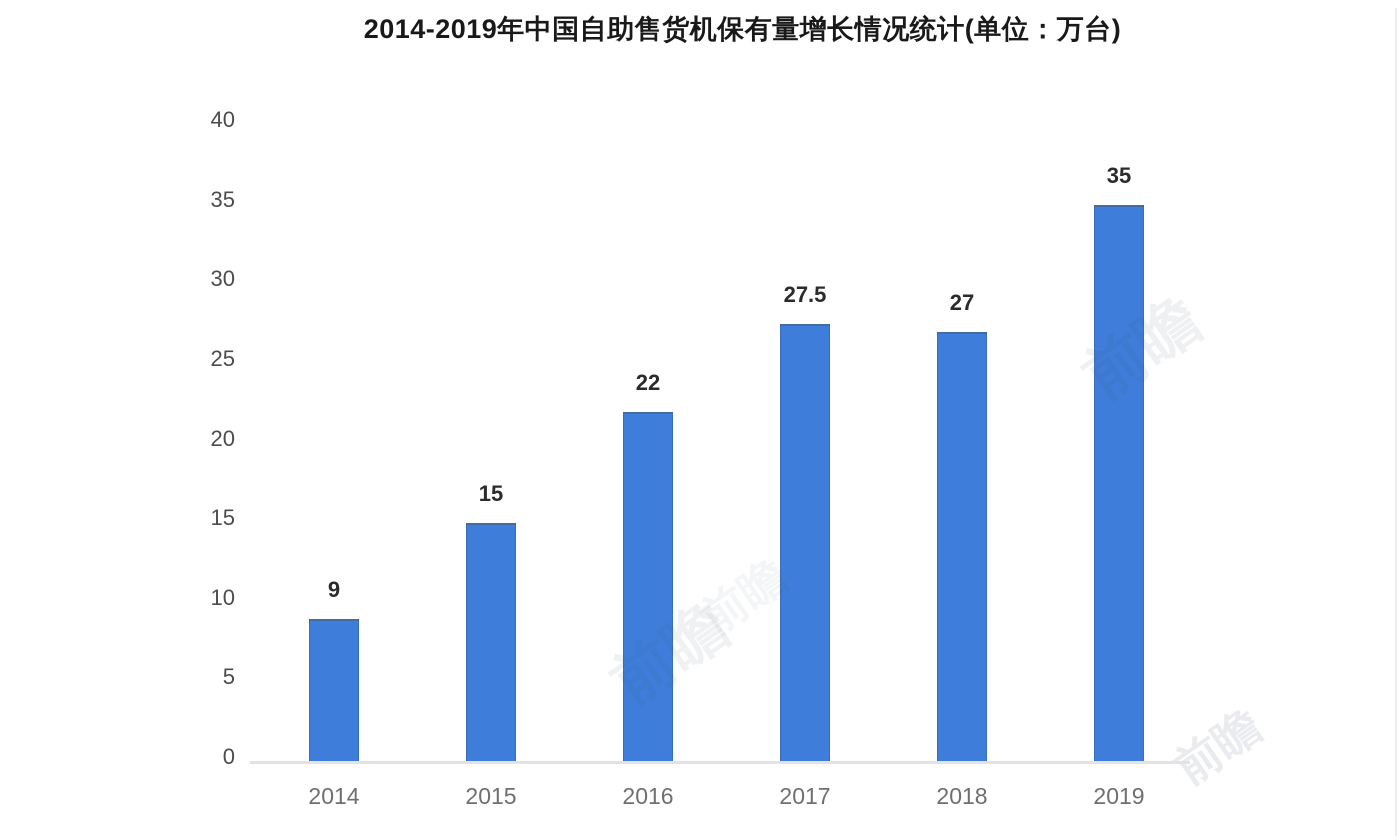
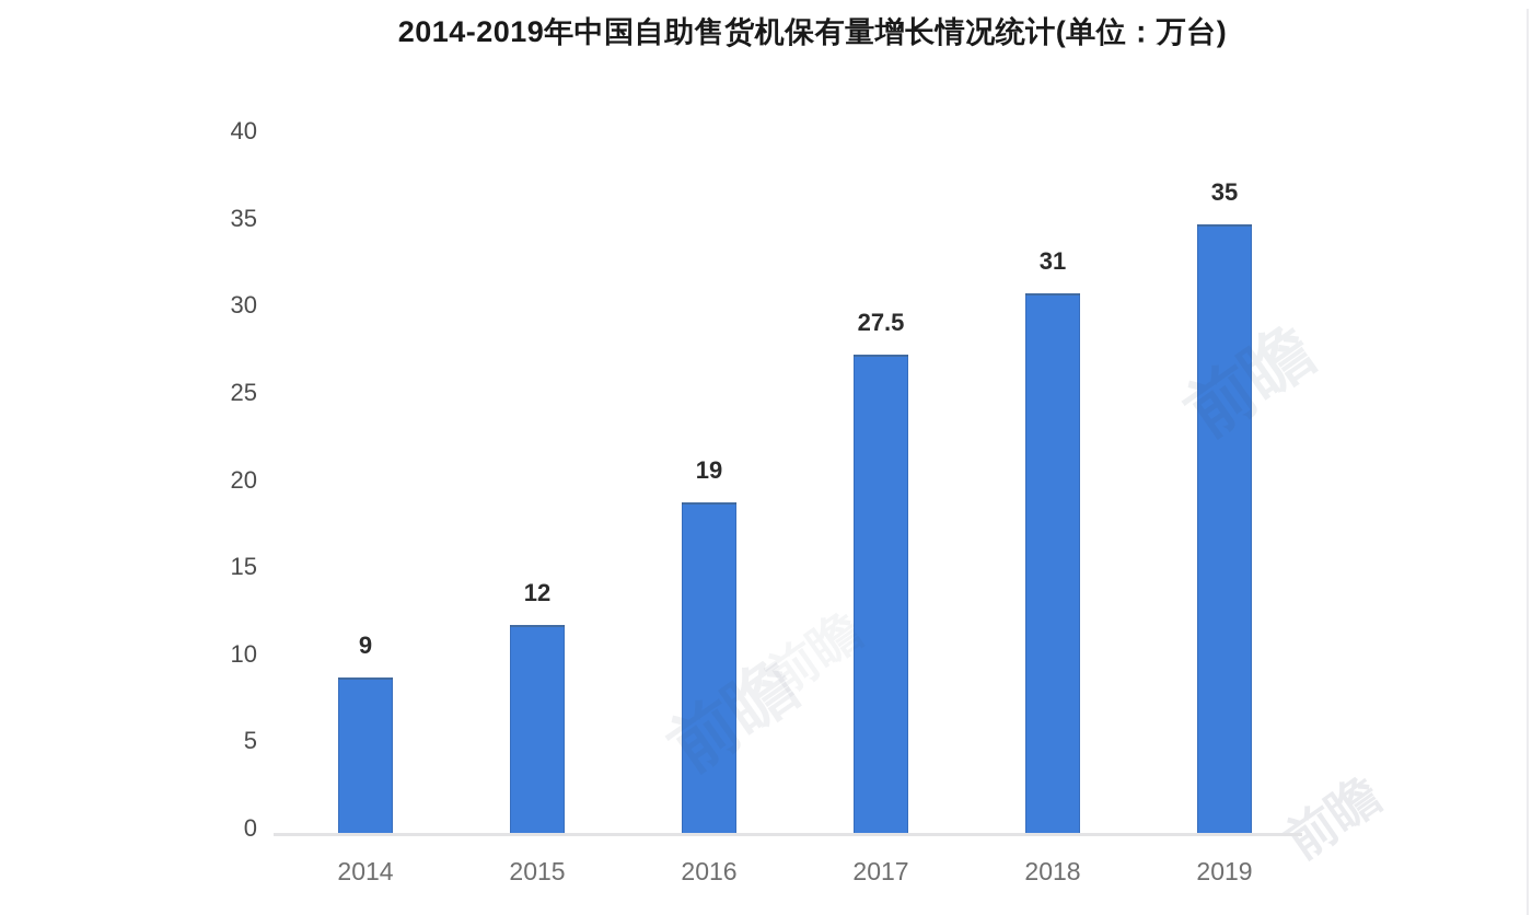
2015: 15 -> 12
2016: 22 -> 19
2018: 27 -> 31
